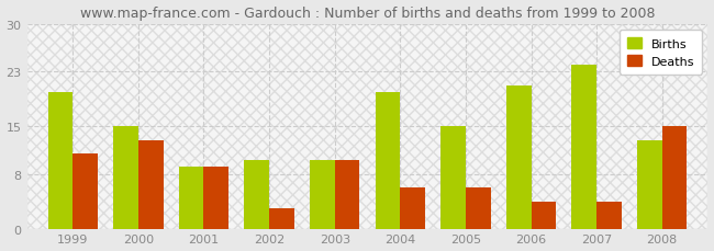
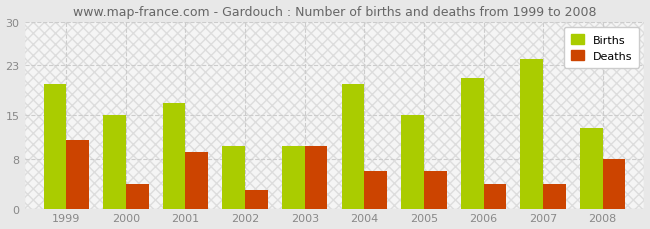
Deaths/2000: 13 -> 4
Births/2001: 9 -> 17
Deaths/2008: 15 -> 8
